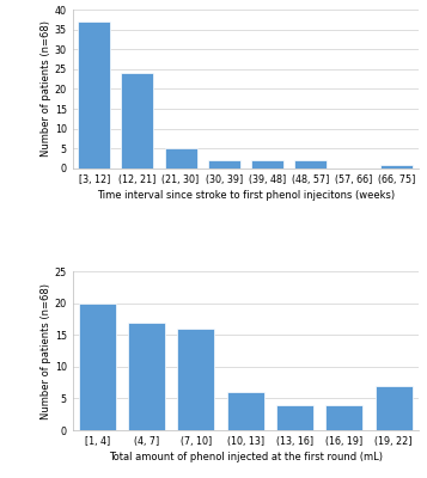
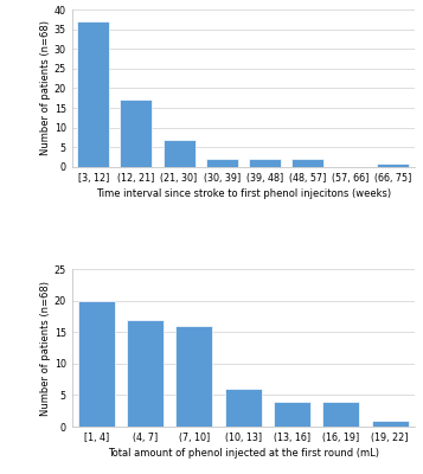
(12, 21]: 24 -> 17
(21, 30]: 5 -> 7
(19, 22]: 7 -> 1
